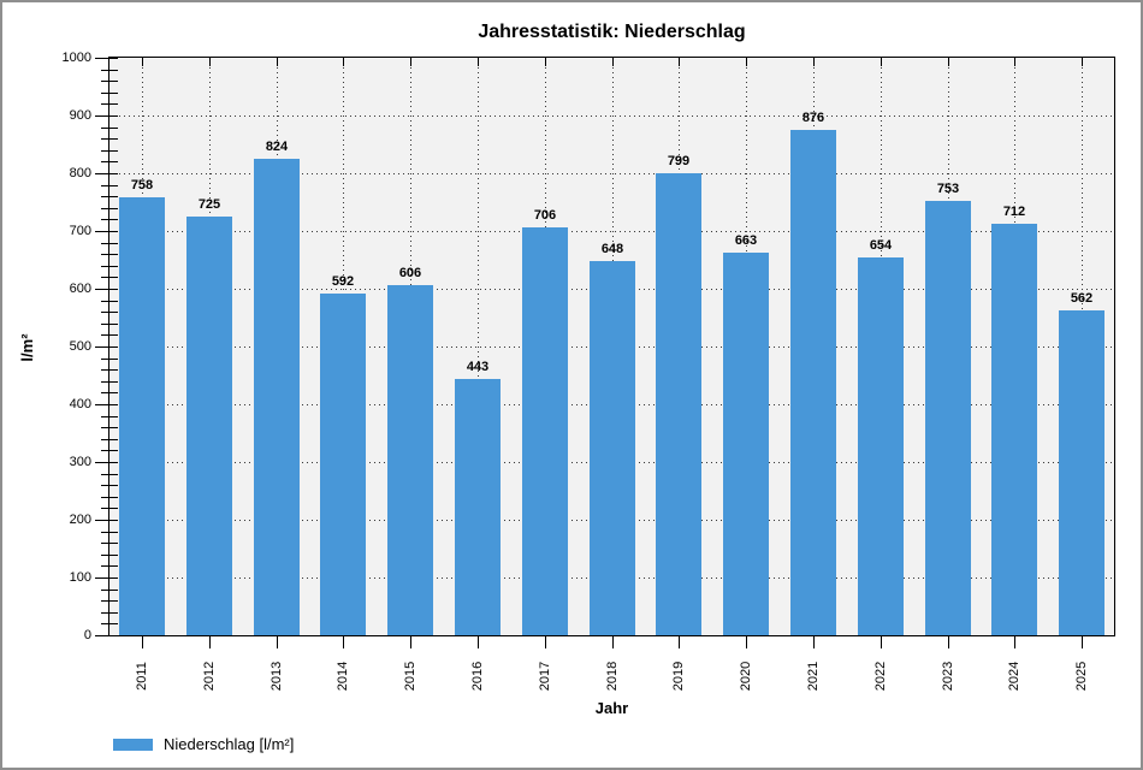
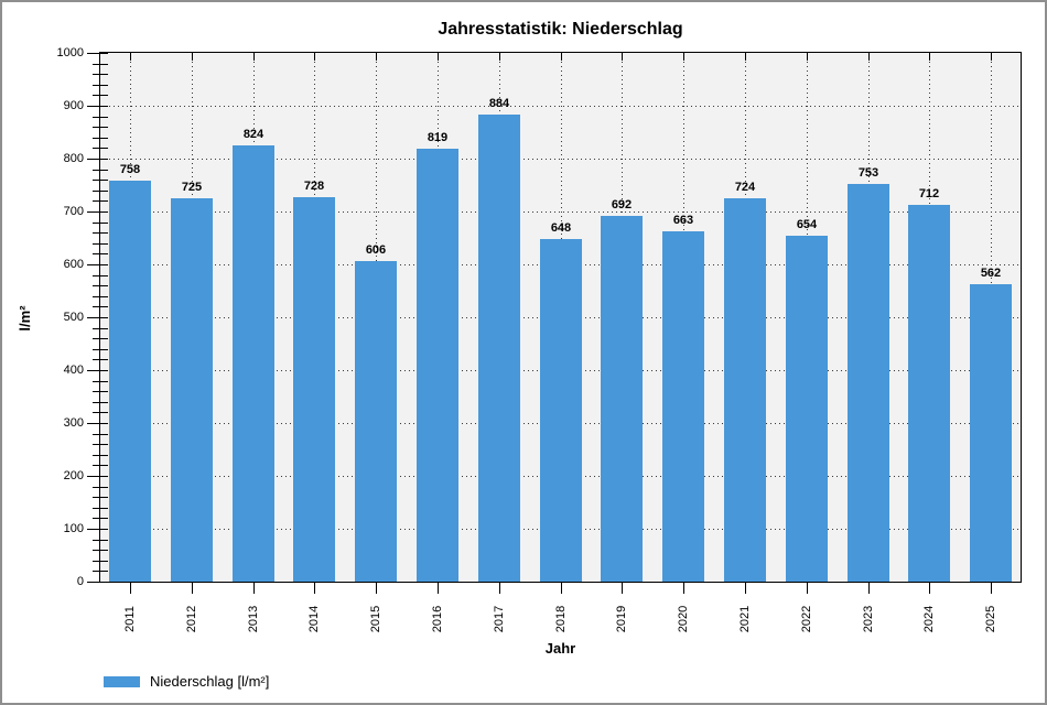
2014: 592 -> 728
2016: 443 -> 819
2017: 706 -> 884
2019: 799 -> 692
2021: 876 -> 724
